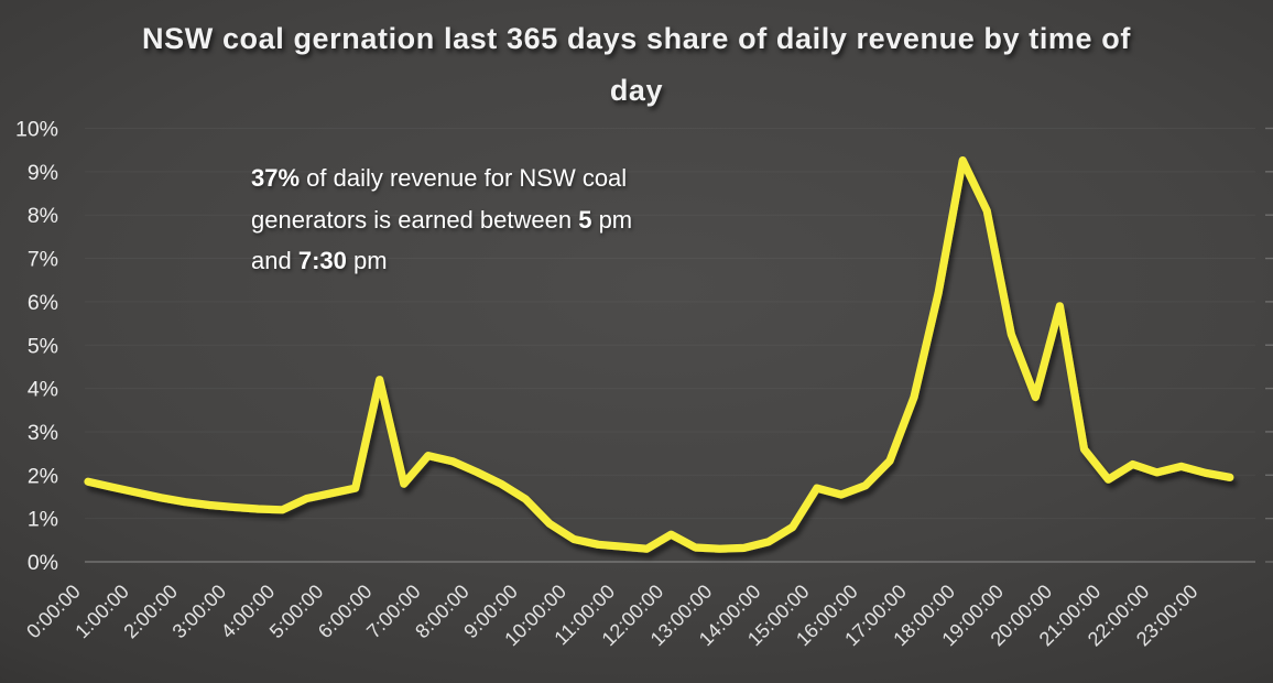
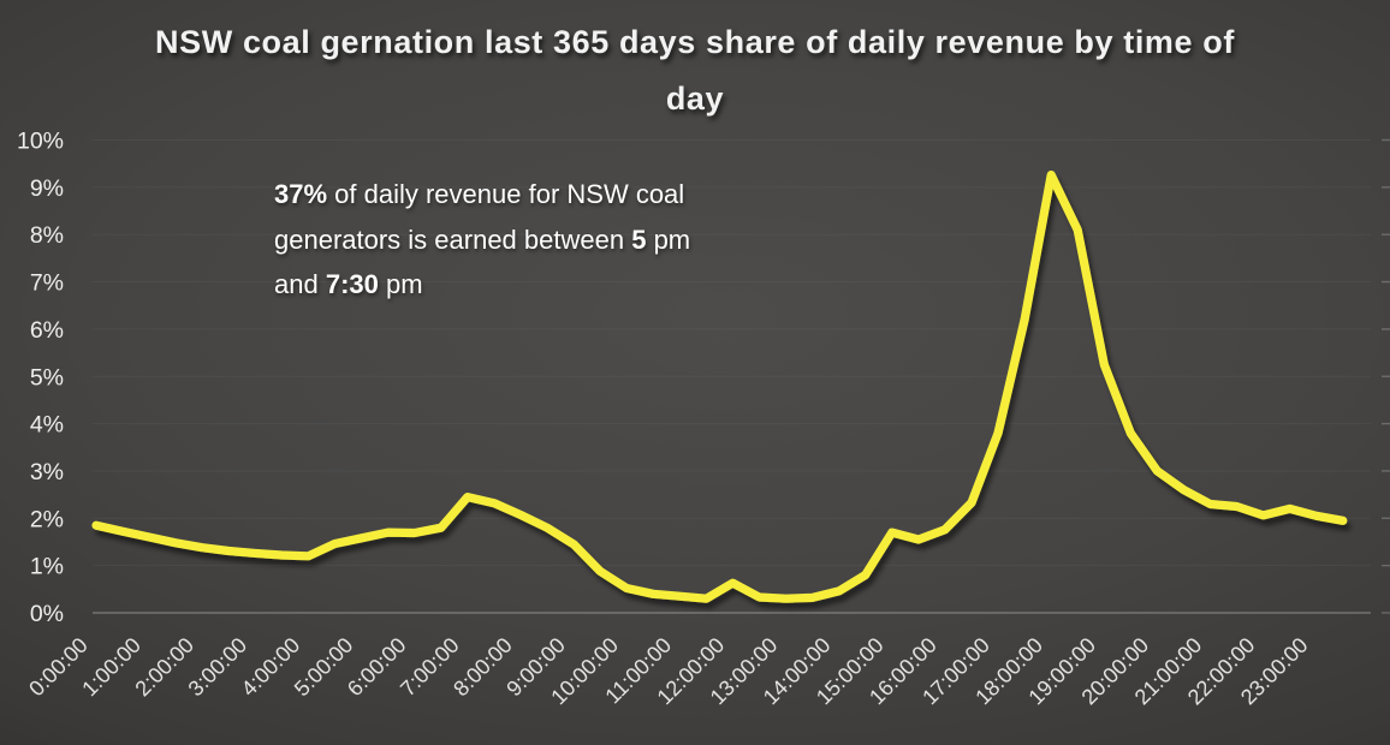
6:00:00: 4.2% -> 1.7%
20:00:00: 5.9% -> 3.0%
21:00:00: 1.9% -> 2.3%
